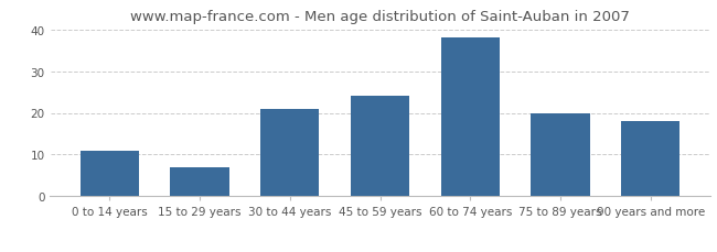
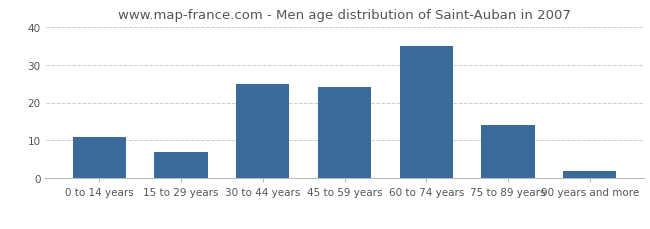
30 to 44 years: 21 -> 25
60 to 74 years: 38 -> 35
75 to 89 years: 20 -> 14
90 years and more: 18 -> 2
